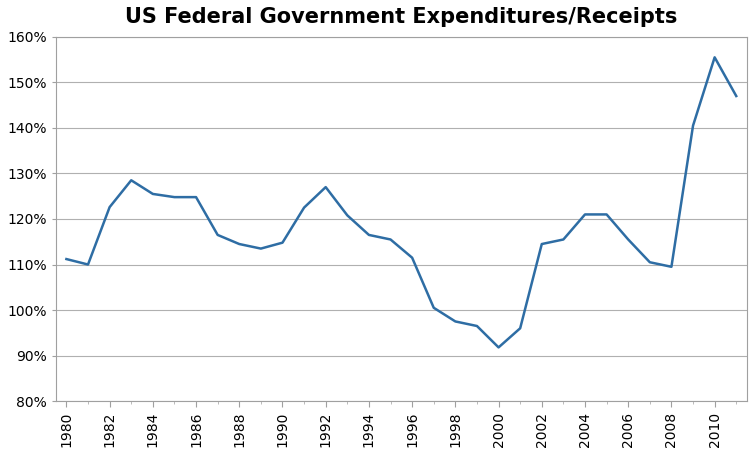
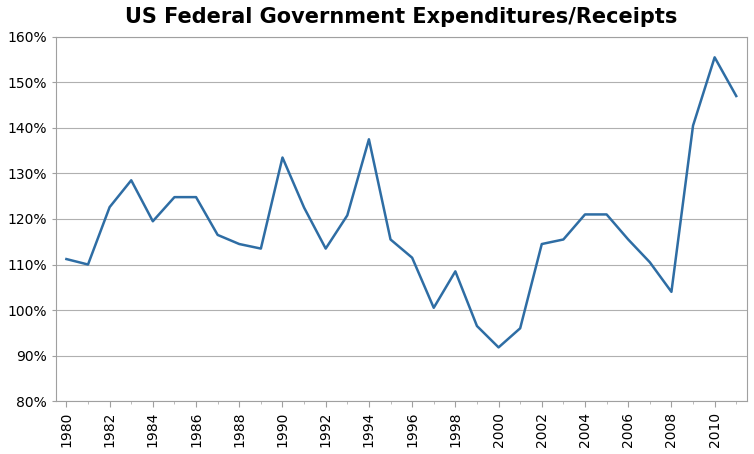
1984: 125.5% -> 119.5%
1990: 114.8% -> 133.5%
1992: 127.0% -> 113.5%
1994: 116.5% -> 137.5%
1998: 97.5% -> 108.5%
2008: 109.5% -> 104.0%
